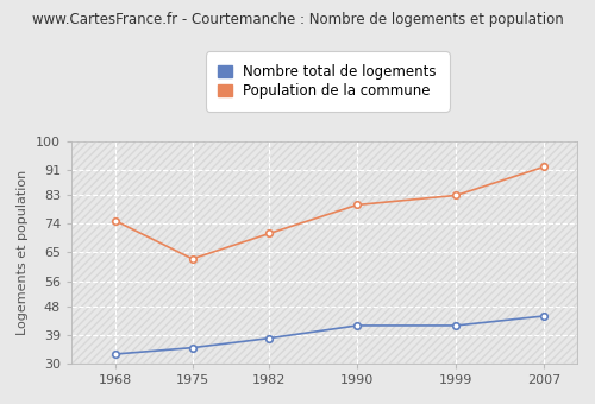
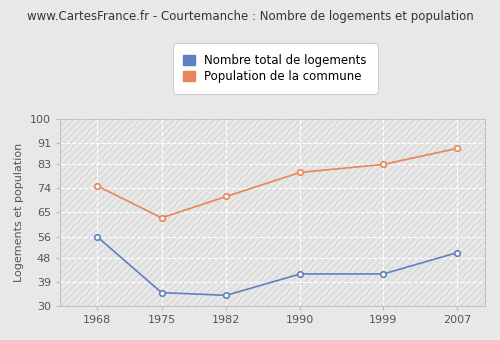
Nombre total de logements/1968: 33 -> 56
Nombre total de logements/1982: 38 -> 34
Nombre total de logements/2007: 45 -> 50
Population de la commune/2007: 92 -> 89
